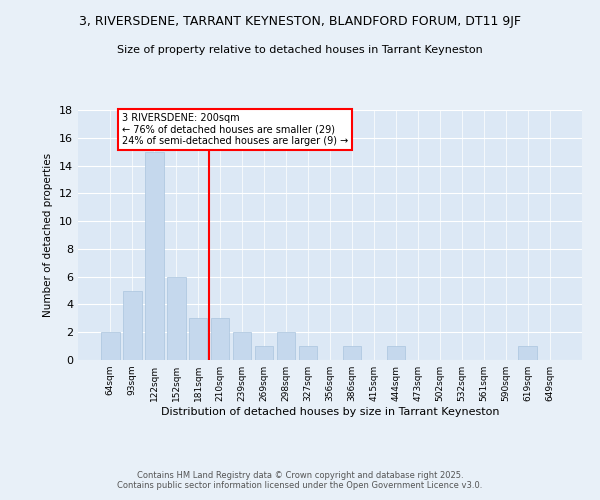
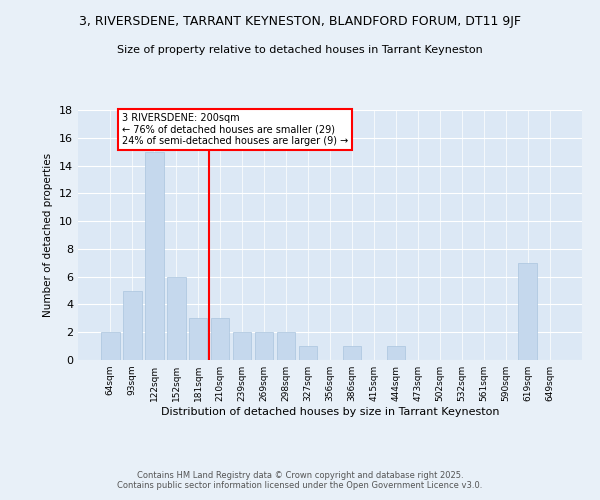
269sqm: 1 -> 2
619sqm: 1 -> 7
